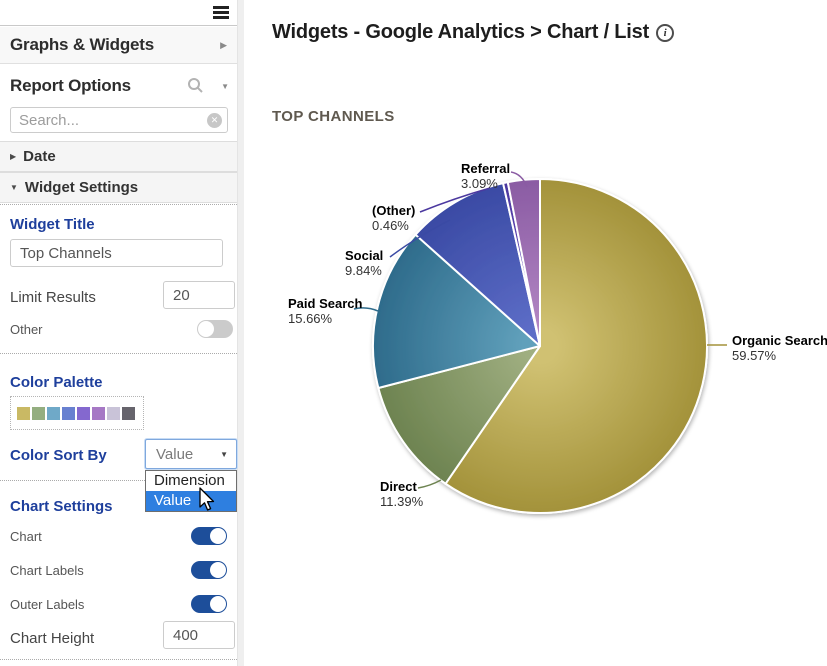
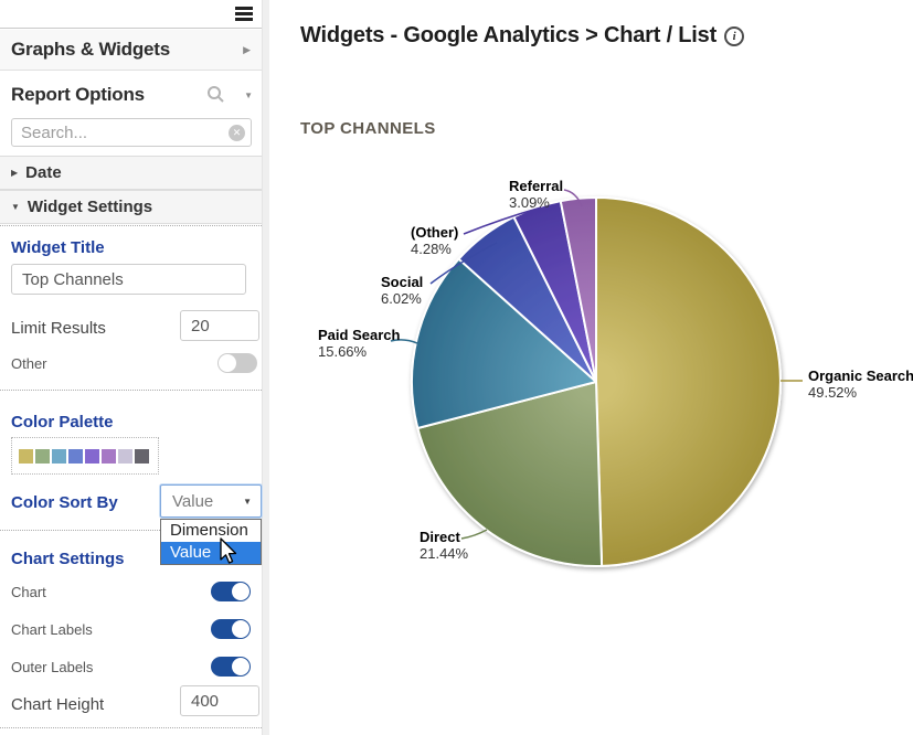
Organic Search: 59.57% -> 49.52%
Direct: 11.39% -> 21.44%
Social: 9.84% -> 6.02%
(Other): 0.46% -> 4.28%
